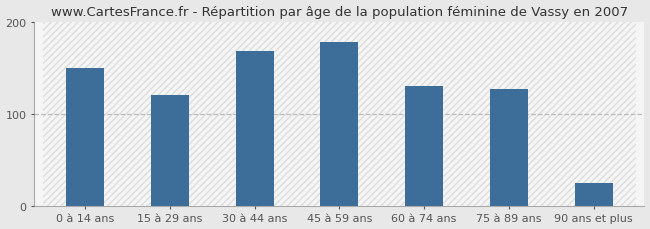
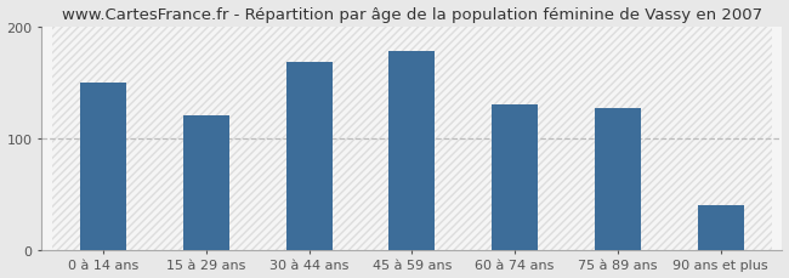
90 ans et plus: 25 -> 40
